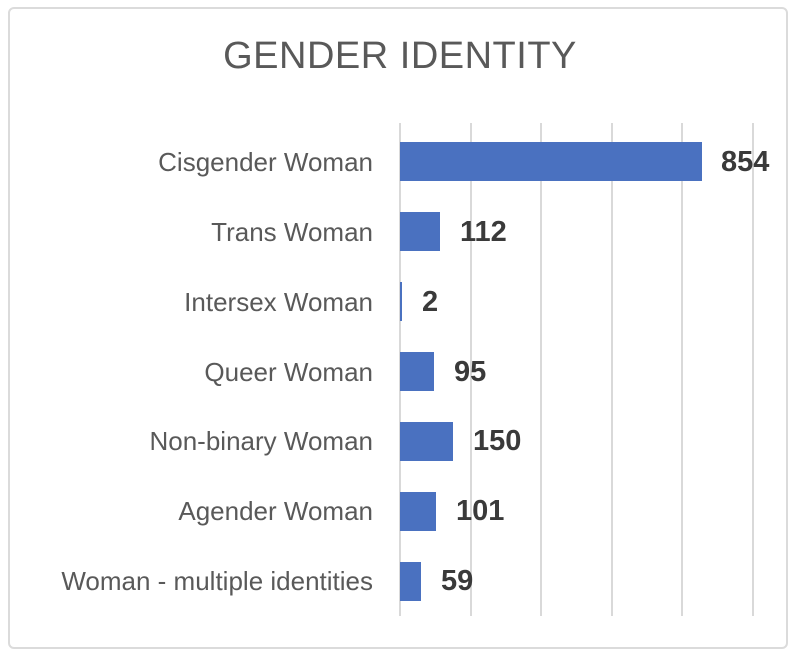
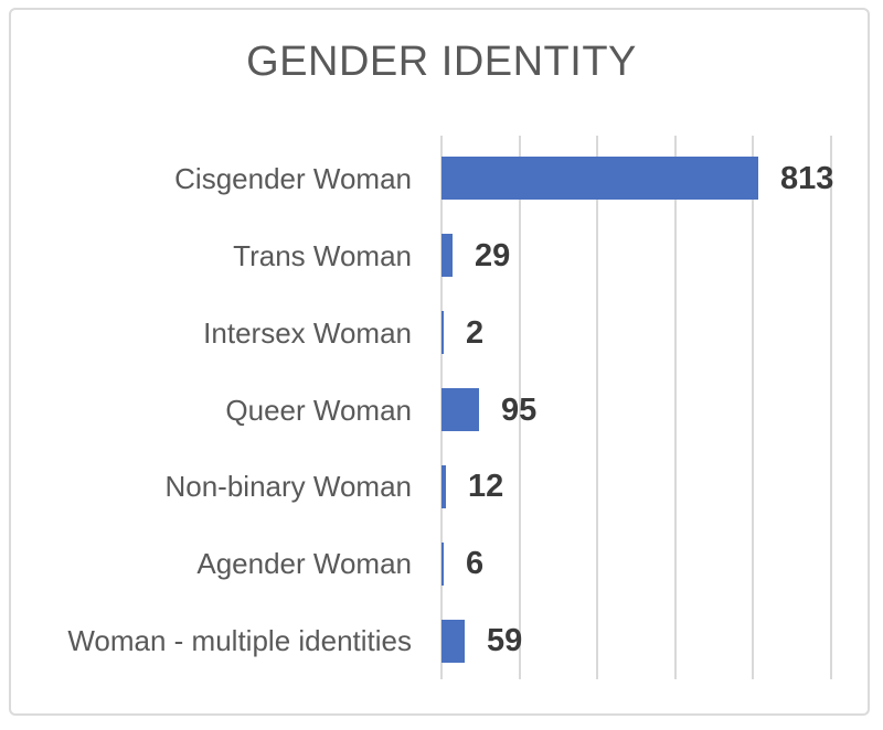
Cisgender Woman: 854 -> 813
Trans Woman: 112 -> 29
Non-binary Woman: 150 -> 12
Agender Woman: 101 -> 6
